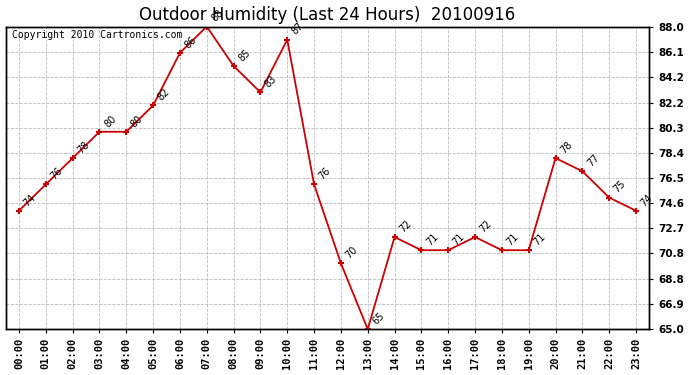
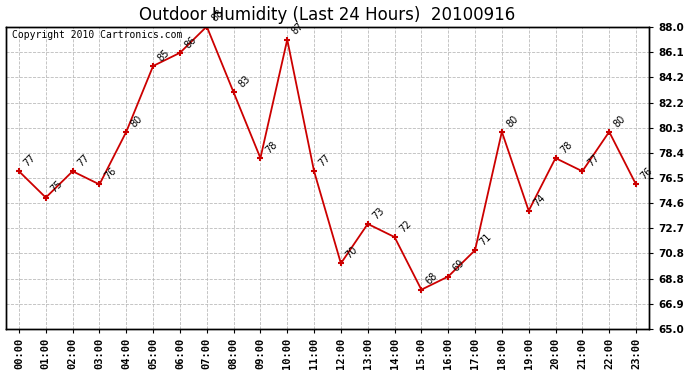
00:00: 74 -> 77
01:00: 76 -> 75
02:00: 78 -> 77
03:00: 80 -> 76
05:00: 82 -> 85
08:00: 85 -> 83
09:00: 83 -> 78
11:00: 76 -> 77
13:00: 65 -> 73
15:00: 71 -> 68
16:00: 71 -> 69
17:00: 72 -> 71
18:00: 71 -> 80
19:00: 71 -> 74
22:00: 75 -> 80
23:00: 74 -> 76
